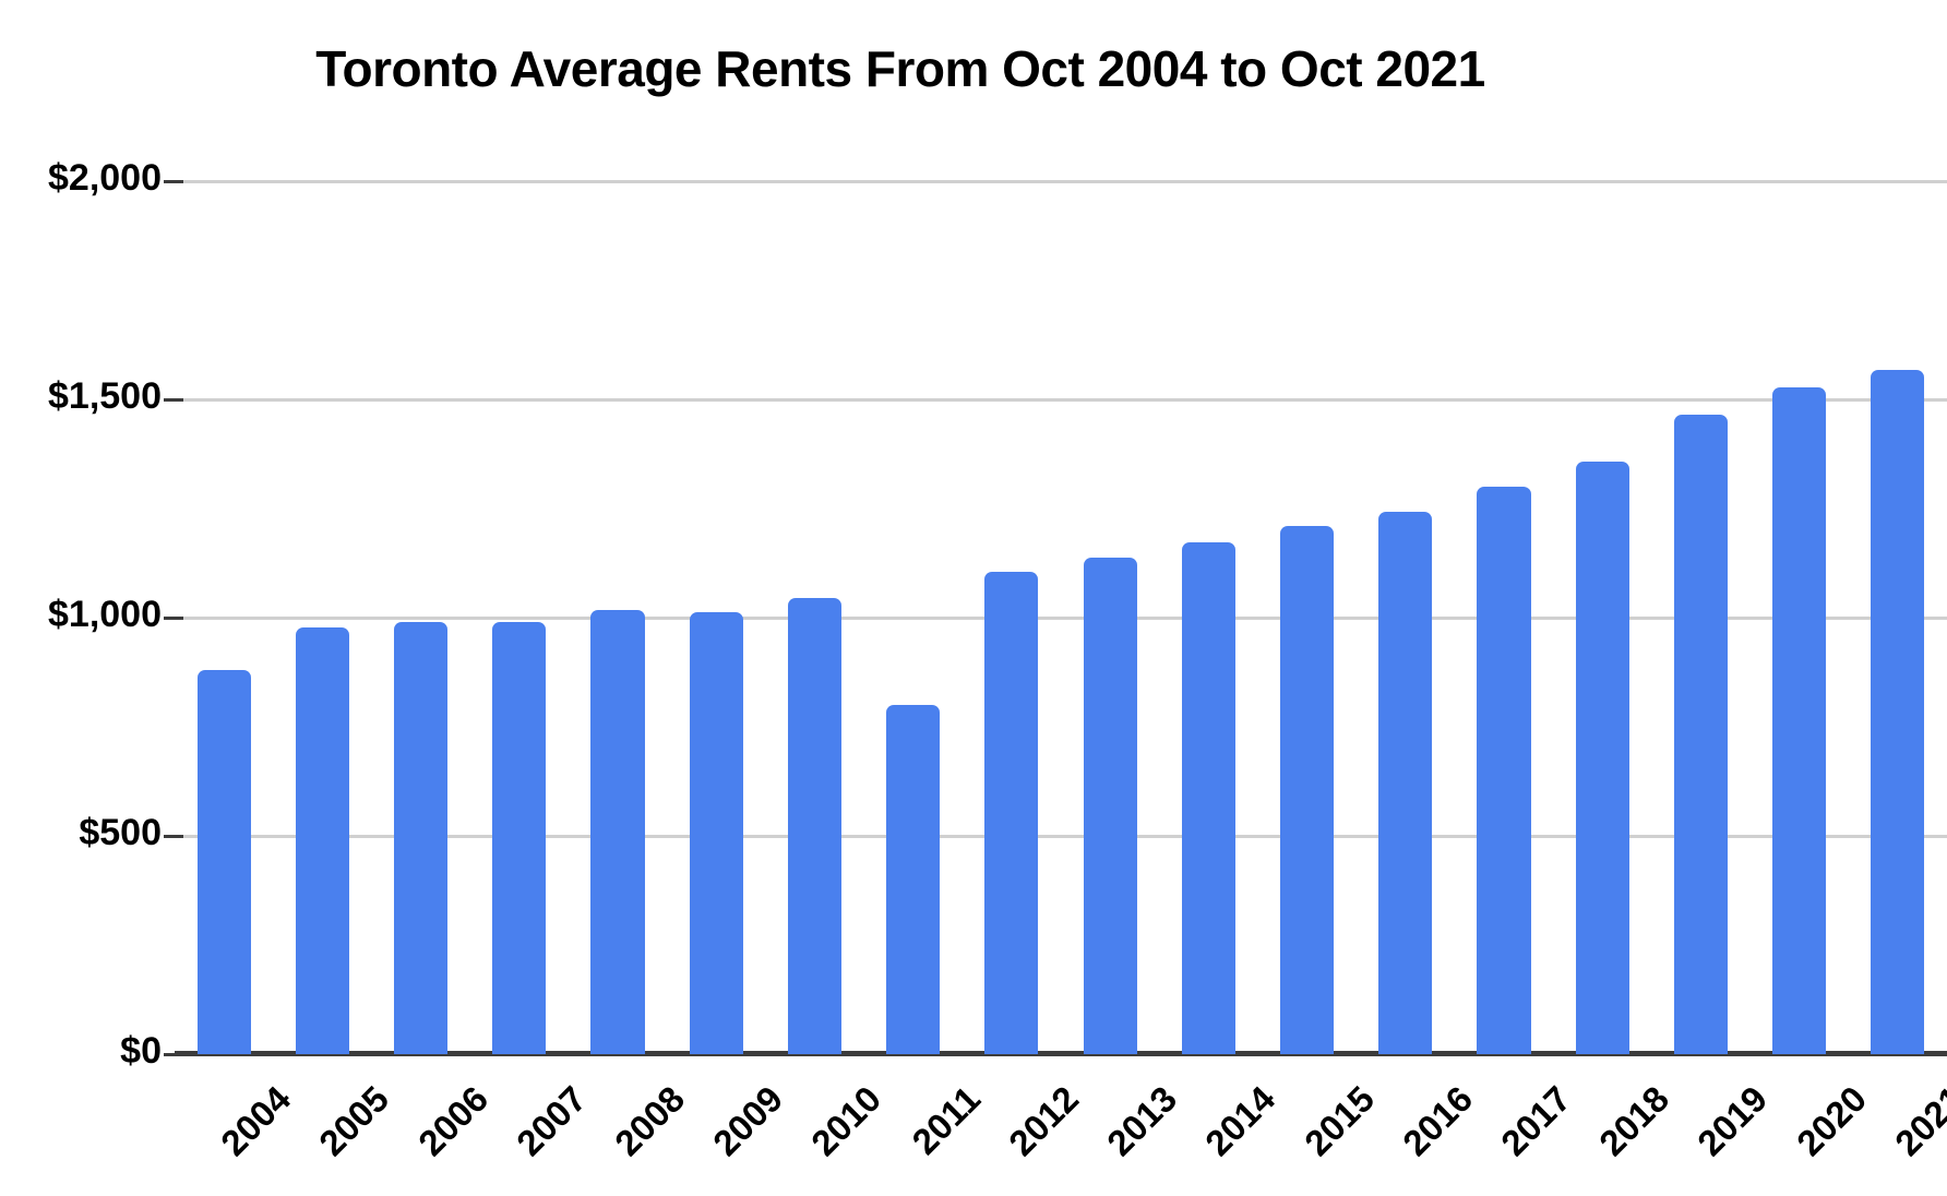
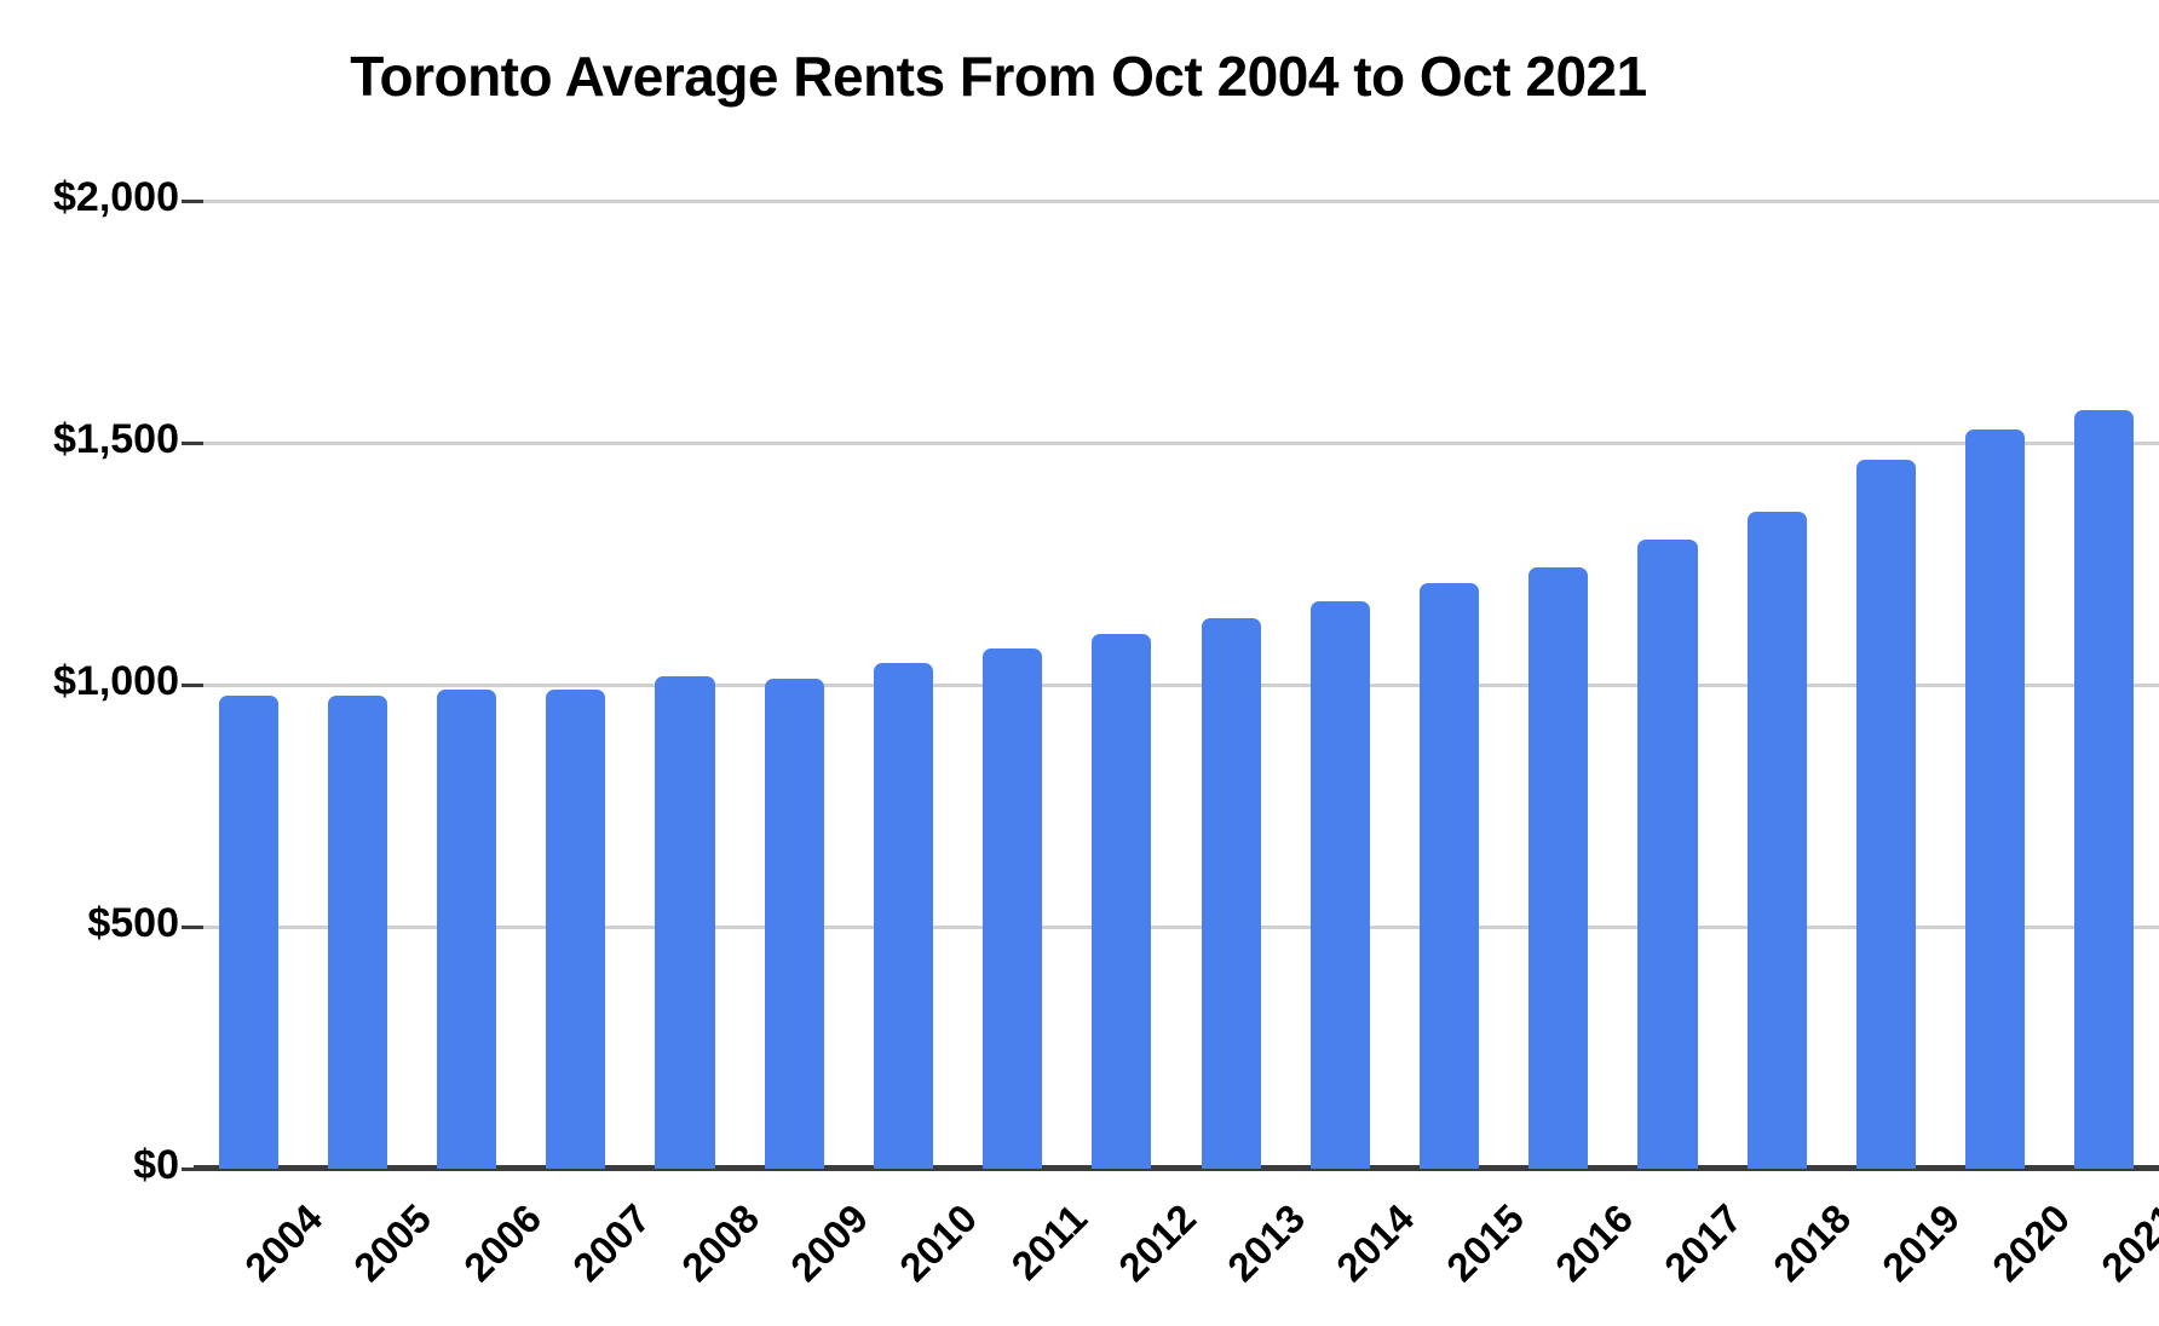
2004: $880 -> $980
2011: $800 -> $1080
